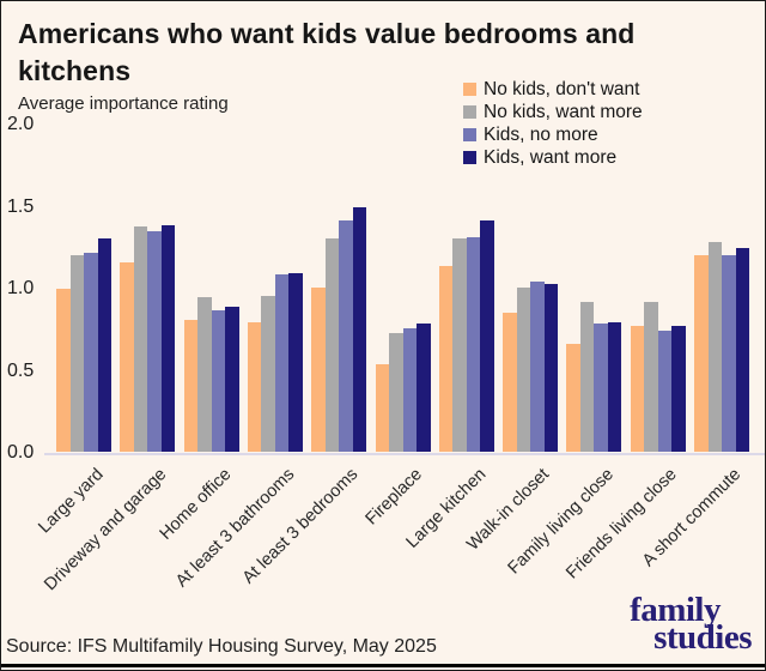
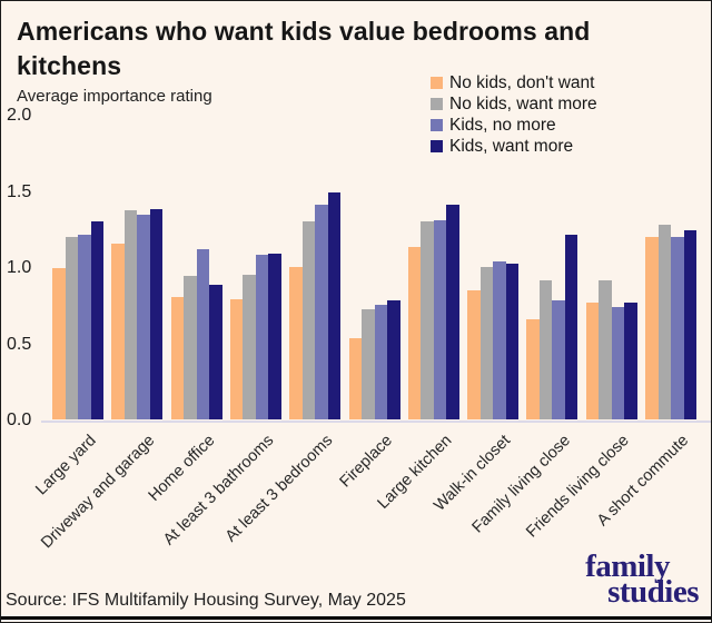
Kids, no more/Home office: 0.86 -> 1.12
Kids, want more/Family living close: 0.79 -> 1.21
